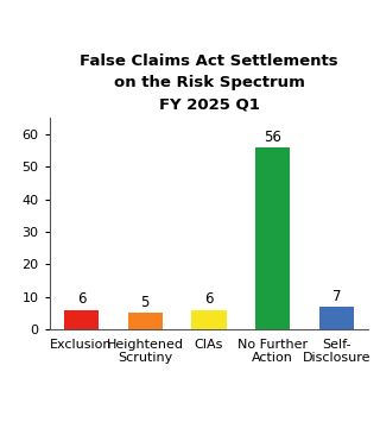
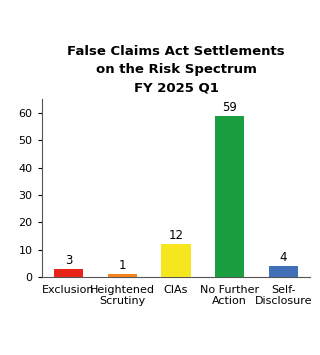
Exclusion: 6 -> 3
Heightened Scrutiny: 5 -> 1
CIAs: 6 -> 12
No Further Action: 56 -> 59
Self- Disclosure: 7 -> 4
